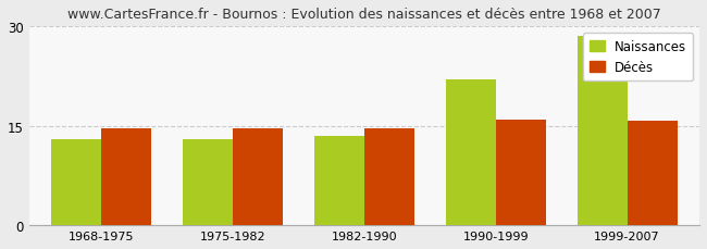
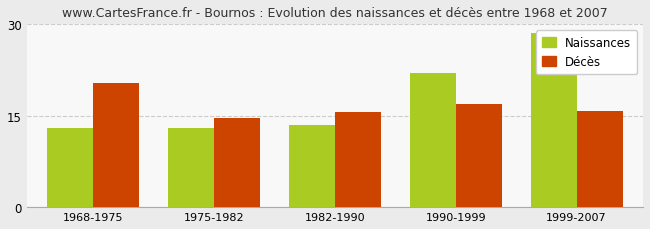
Décès/1968-1975: 14.7 -> 20.4
Décès/1982-1990: 14.7 -> 15.6
Décès/1990-1999: 16.0 -> 17.0
